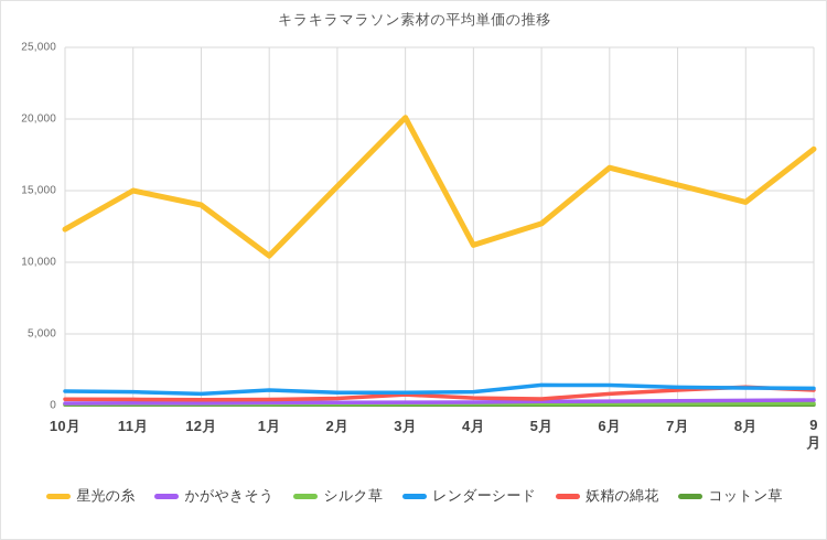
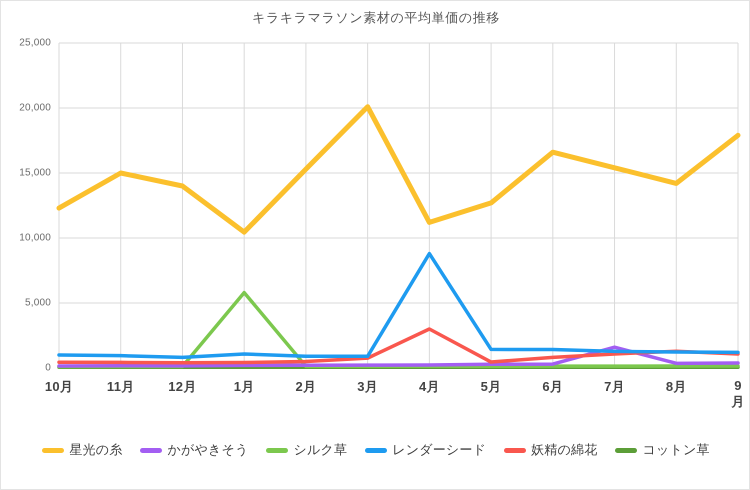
シルク草/1月: 100 -> 5800
レンダーシード/4月: 1000 -> 8800
妖精の綿花/4月: 500 -> 3000
かがやきそう/7月: 300 -> 1600
